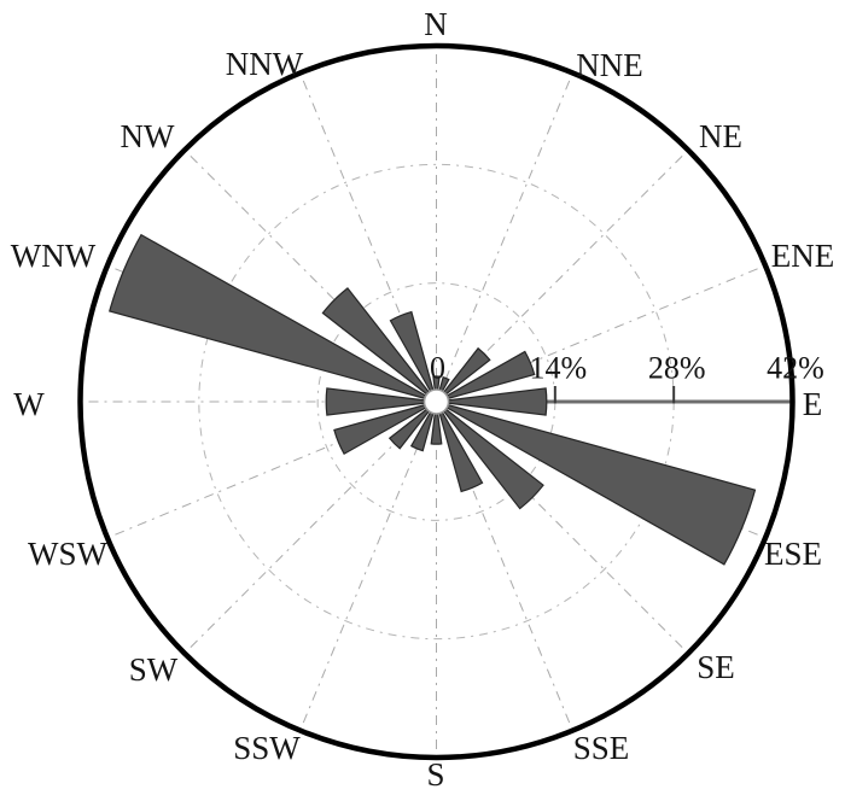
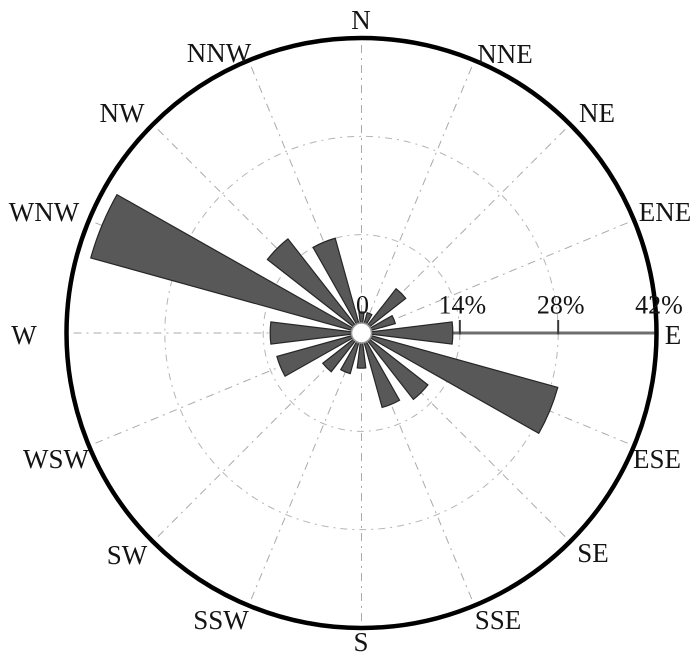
ENE: 12% -> 5%
ESE: 39% -> 29%
SE: 16% -> 12%
NNW: 11% -> 14%
